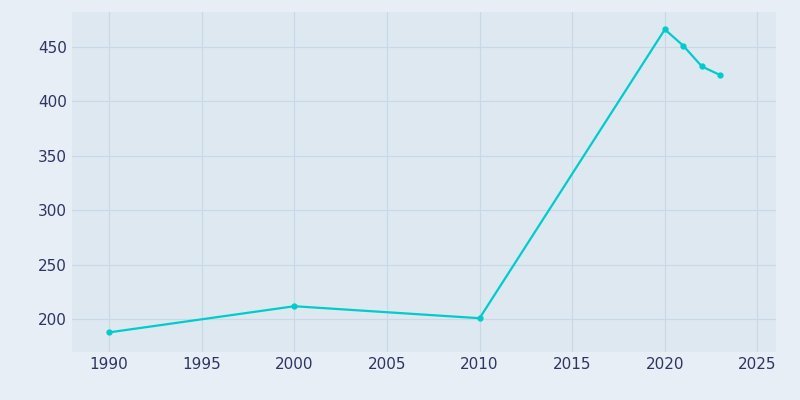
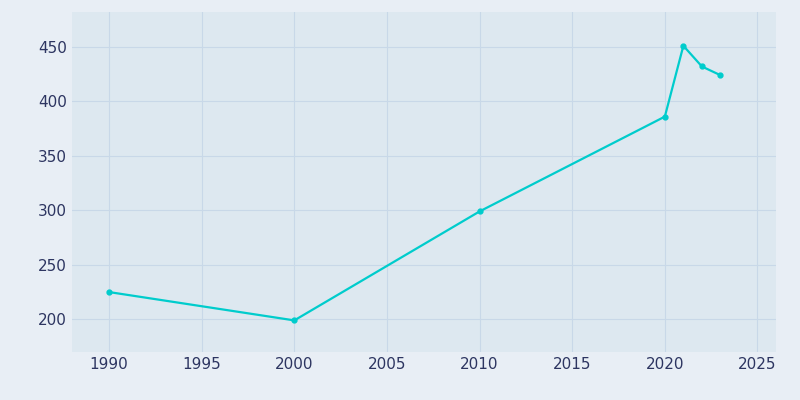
1990: 188 -> 225
2000: 212 -> 199
2010: 201 -> 299
2020: 466 -> 386
